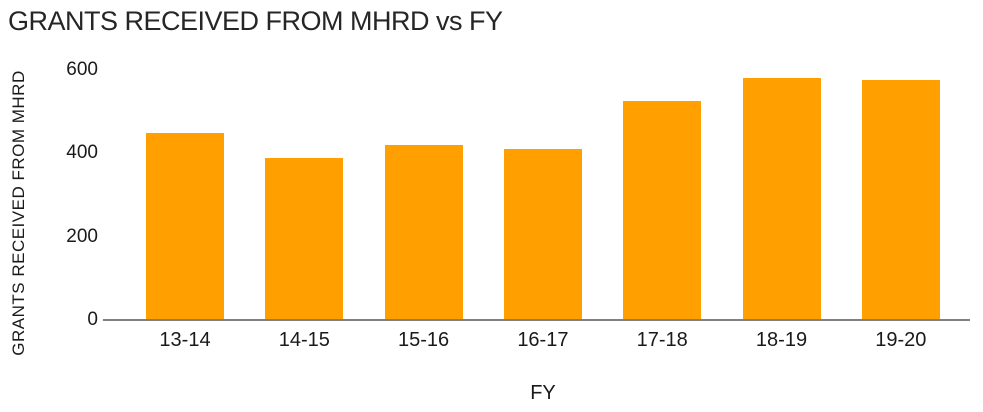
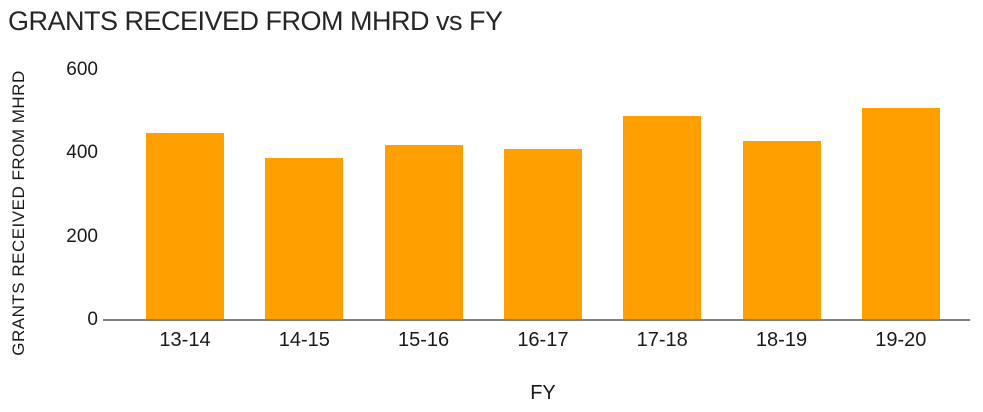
17-18: 520 -> 490
18-19: 580 -> 430
19-20: 580 -> 510
